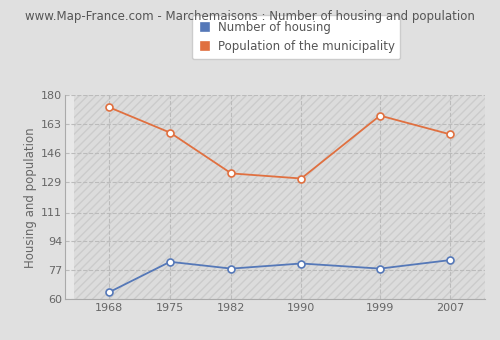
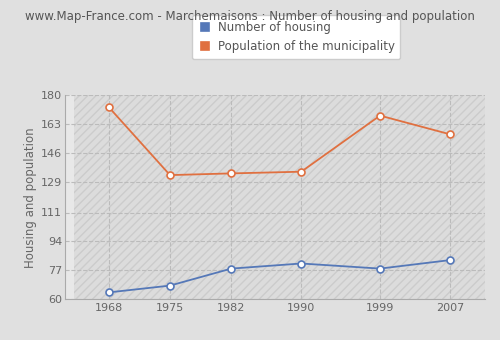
Number of housing/1975: 82 -> 68
Population of the municipality/1975: 158 -> 133
Population of the municipality/1990: 131 -> 135
